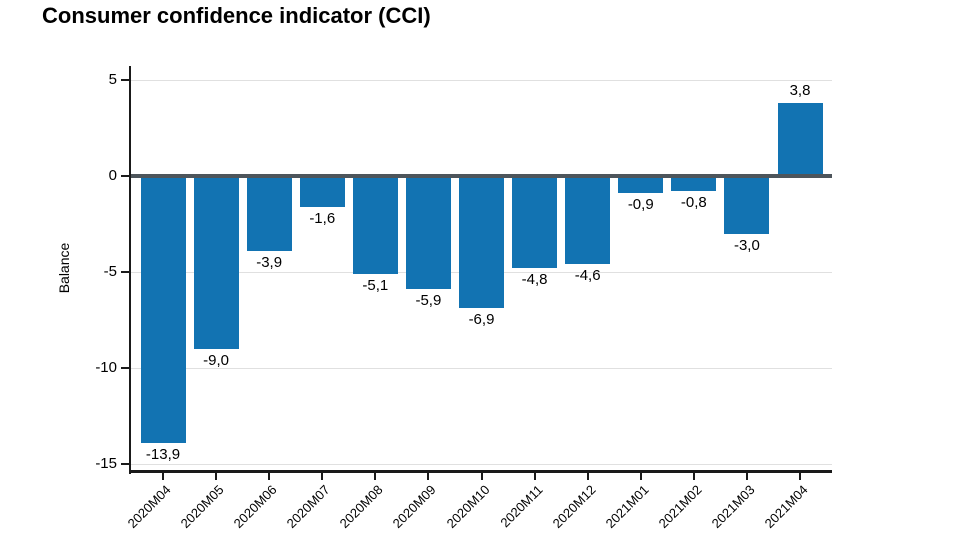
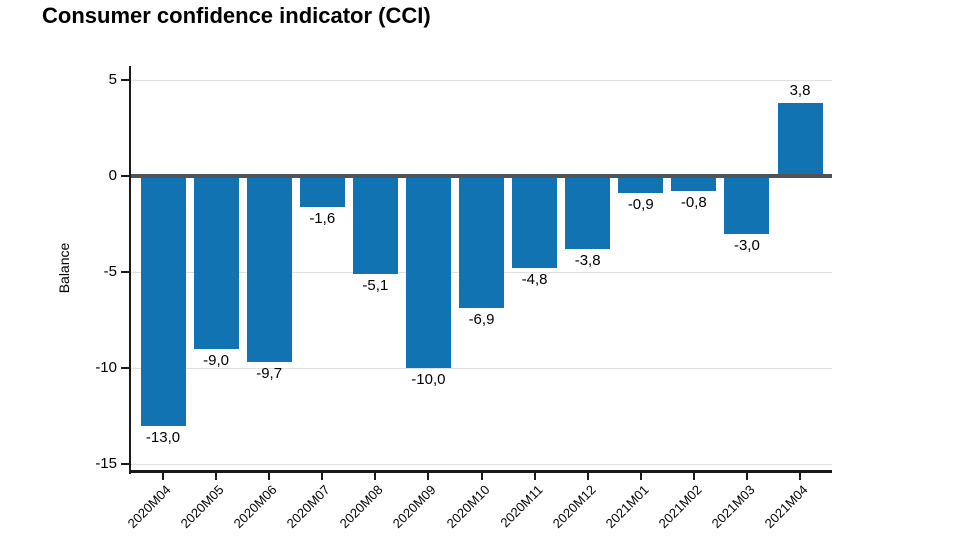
2020M04: -13,9 -> -13,0
2020M06: -3,9 -> -9,7
2020M09: -5,9 -> -10,0
2020M12: -4,6 -> -3,8
